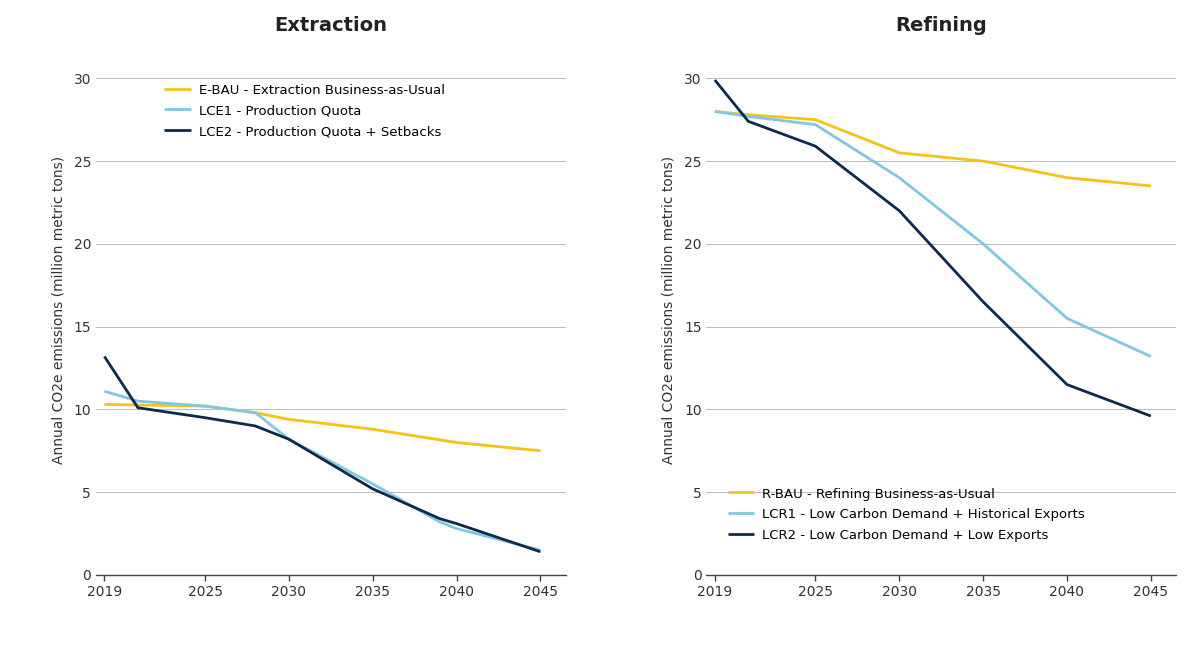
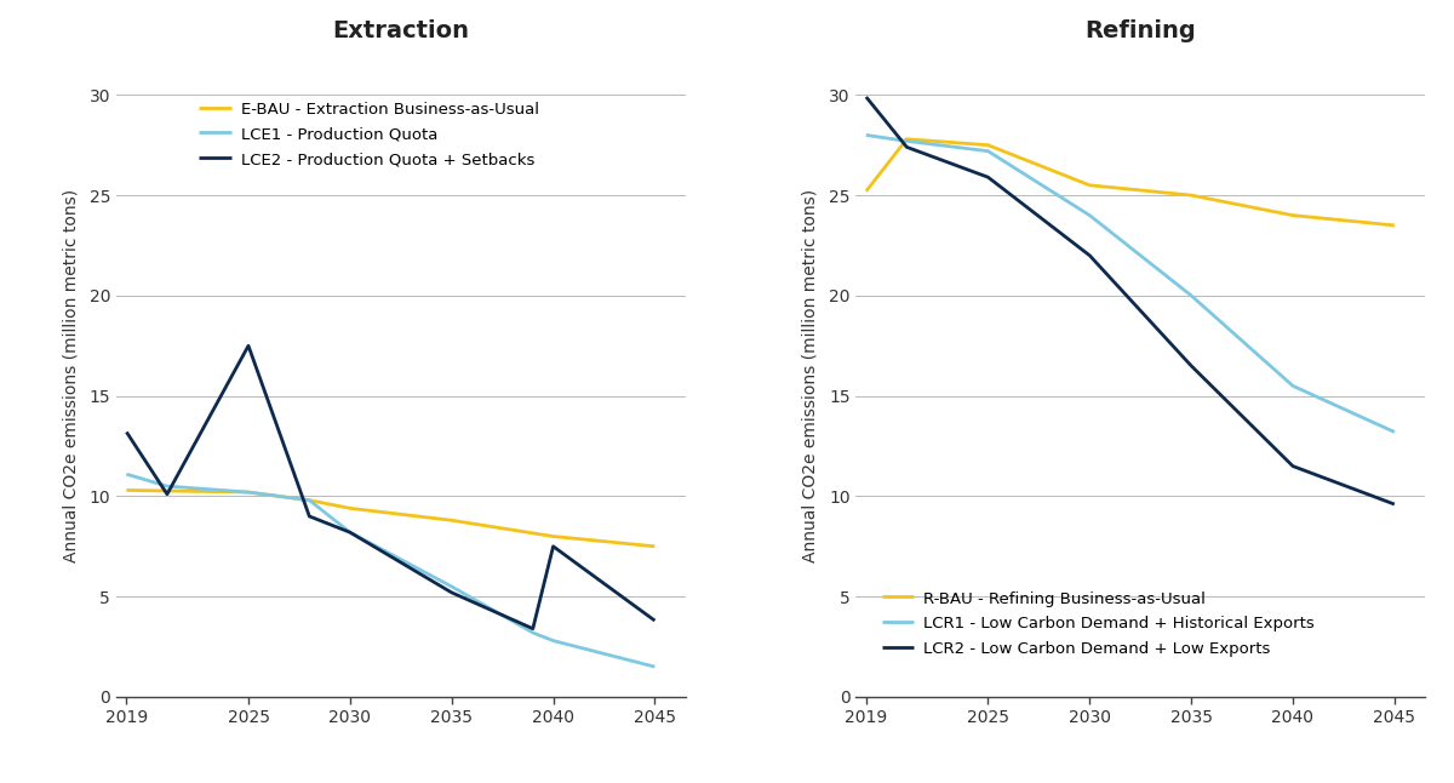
Extraction/LCE2 - Production Quota + Setbacks/2025: 9.5 -> 17.5
Extraction/LCE2 - Production Quota + Setbacks/2040: 3.1 -> 7.5
Extraction/LCE2 - Production Quota + Setbacks/2045: 1.4 -> 3.8
Refining/R-BAU - Refining Business-as-Usual/2019: 28.0 -> 25.2
